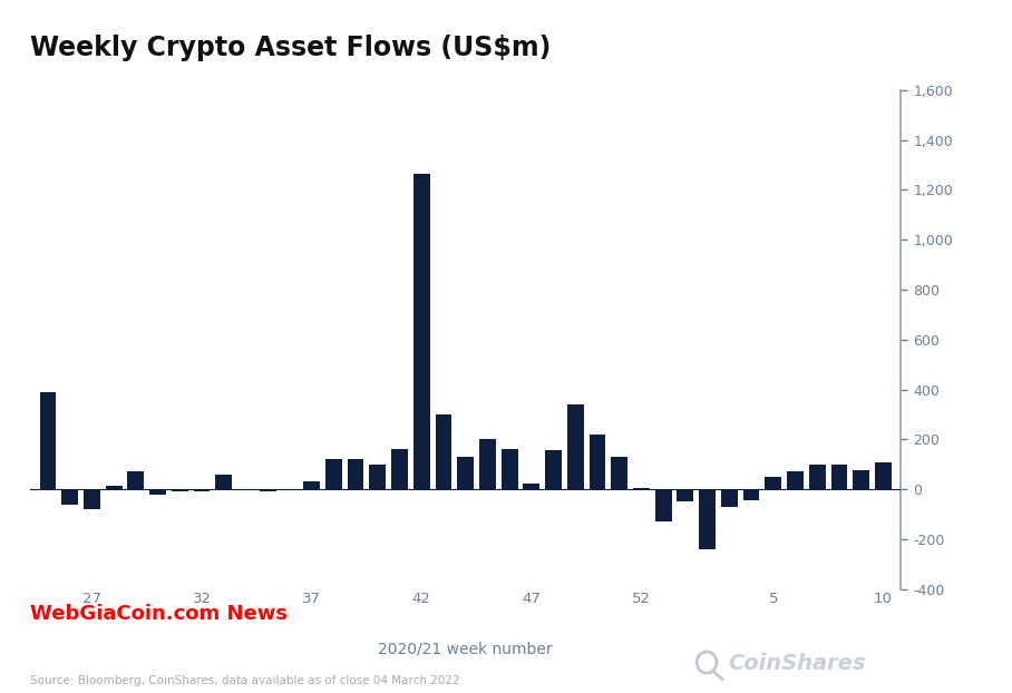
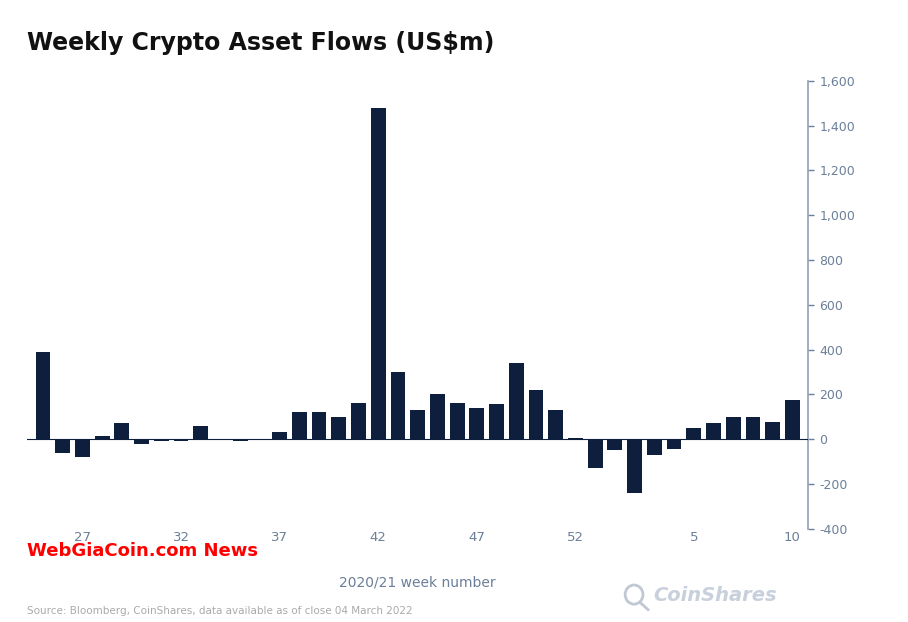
42: 1,265 -> 1,480
47: 25 -> 140
10: 110 -> 175
